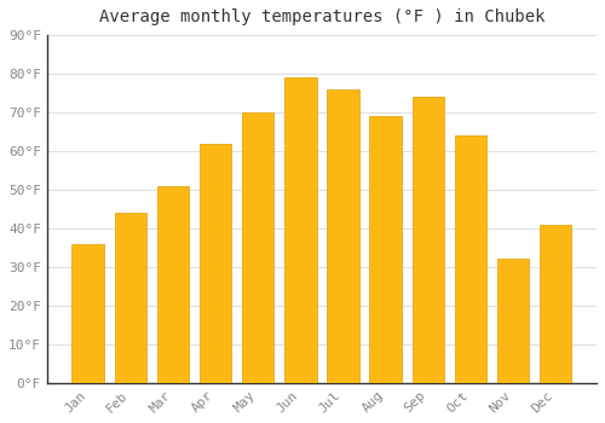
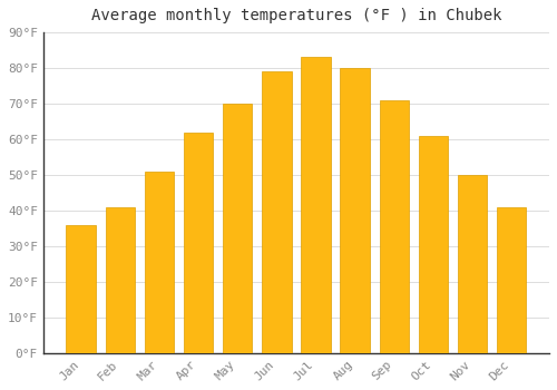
Feb: 44°F -> 41°F
Jul: 76°F -> 83°F
Aug: 69°F -> 80°F
Sep: 74°F -> 71°F
Oct: 64°F -> 61°F
Nov: 32°F -> 50°F
